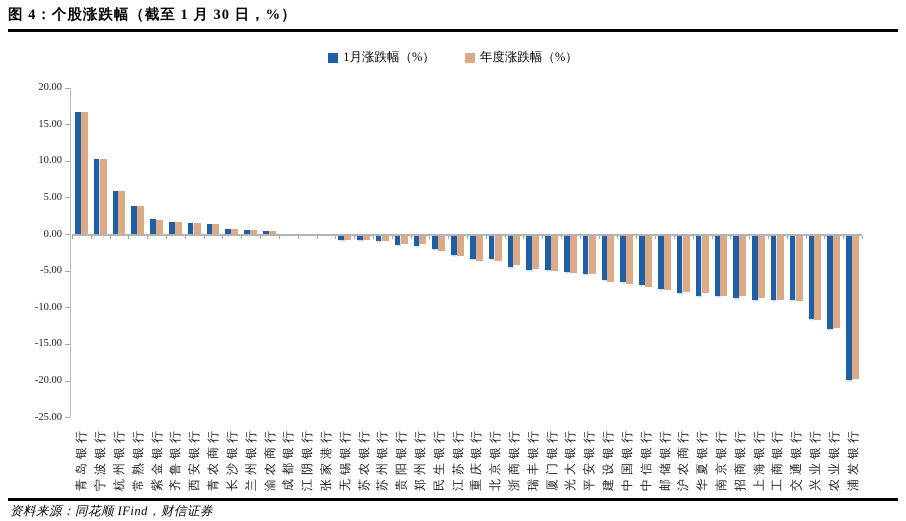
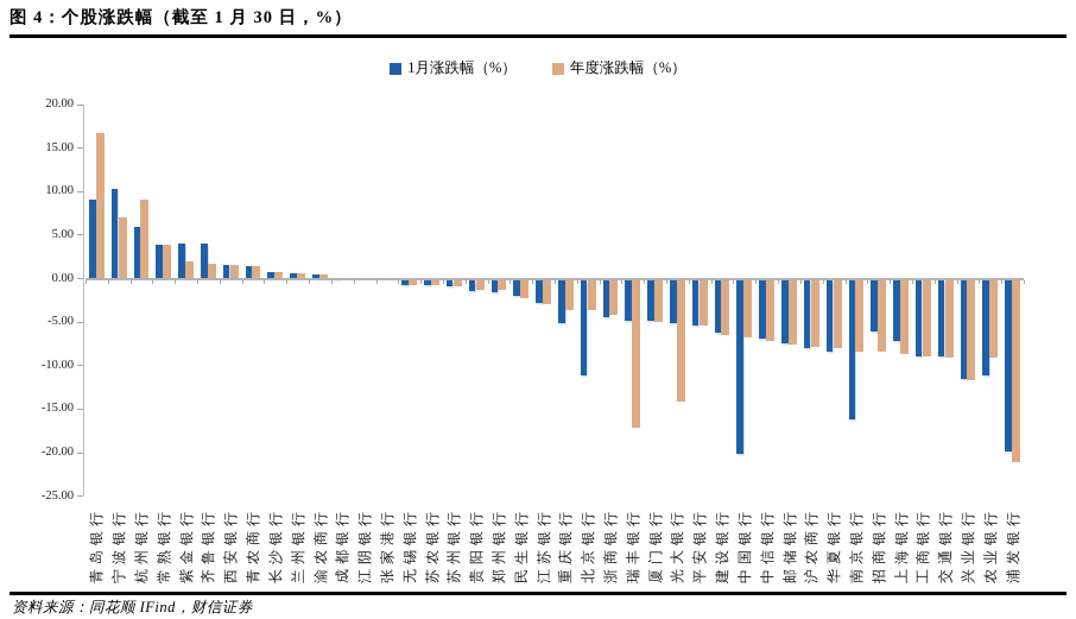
1月涨跌幅（%）/青岛银行: 17 -> 9
年度涨跌幅（%）/宁波银行: 10 -> 7
年度涨跌幅（%）/杭州银行: 6 -> 9
1月涨跌幅（%）/紫金银行: 2 -> 4
1月涨跌幅（%）/齐鲁银行: 2 -> 4
1月涨跌幅（%）/重庆银行: -3 -> -5
1月涨跌幅（%）/北京银行: -3 -> -11
年度涨跌幅（%）/瑞丰银行: -5 -> -17
年度涨跌幅（%）/光大银行: -5 -> -14
1月涨跌幅（%）/中国银行: -6 -> -20
1月涨跌幅（%）/南京银行: -8 -> -16
1月涨跌幅（%）/招商银行: -9 -> -6
1月涨跌幅（%）/上海银行: -9 -> -7
1月涨跌幅（%）/农业银行: -13 -> -11
年度涨跌幅（%）/农业银行: -13 -> -9
年度涨跌幅（%）/浦发银行: -20 -> -21
